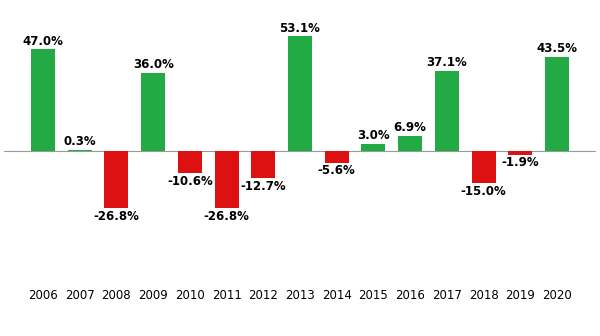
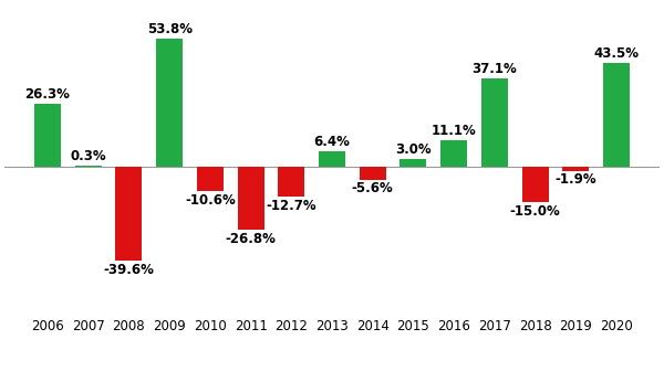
2006: 47.0% -> 26.3%
2008: -26.8% -> -39.6%
2009: 36.0% -> 53.8%
2013: 53.1% -> 6.4%
2016: 6.9% -> 11.1%
